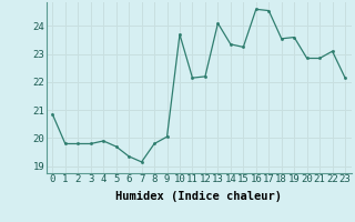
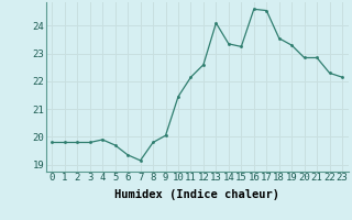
0: 20.85 -> 19.80
10: 23.70 -> 21.45
12: 22.20 -> 22.60
19: 23.60 -> 23.30
22: 23.10 -> 22.30
